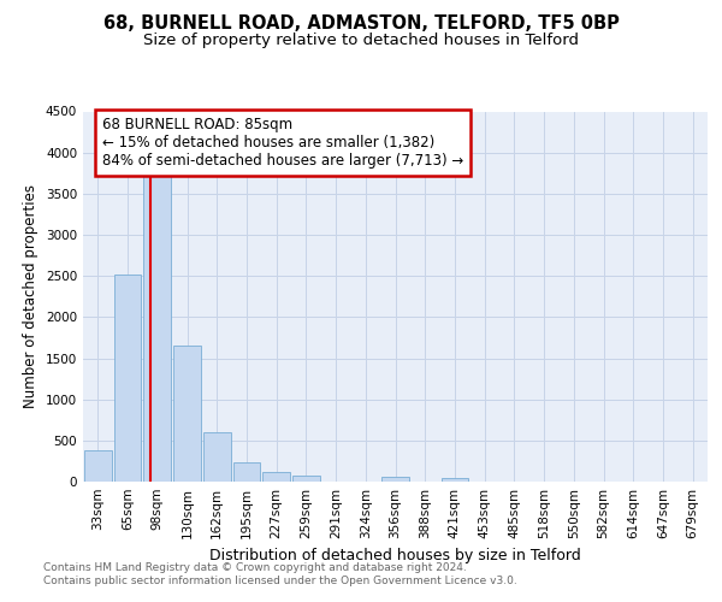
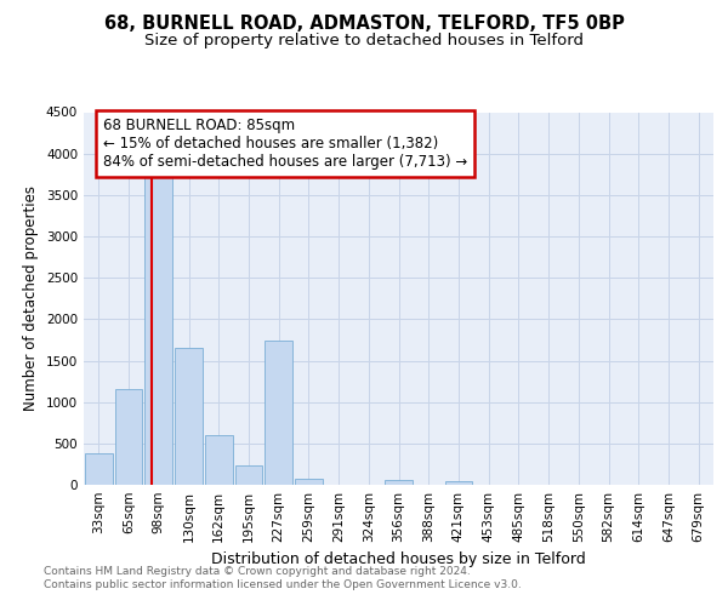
65sqm: 2510 -> 1160
227sqm: 110 -> 1740
